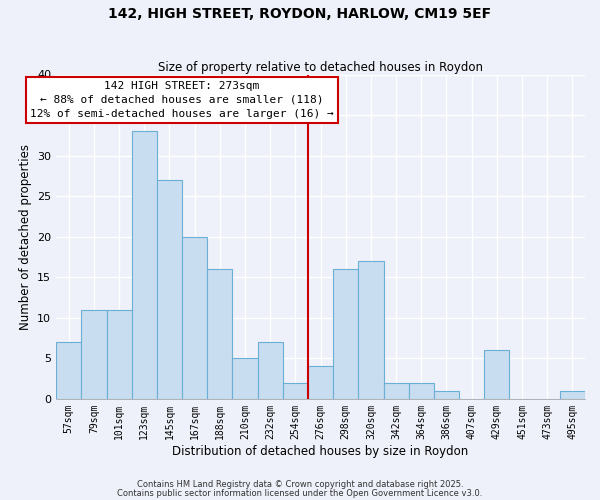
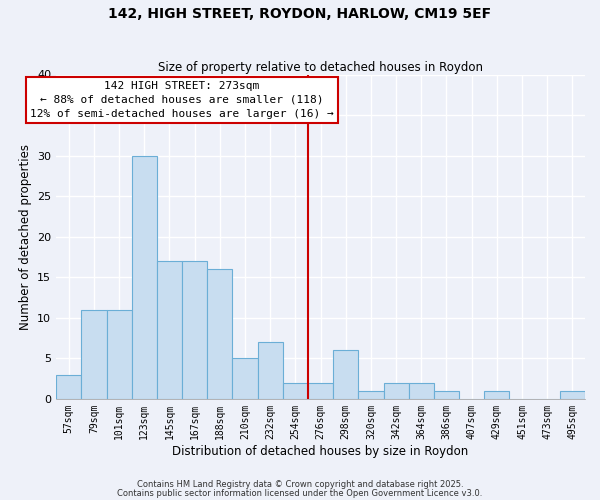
57sqm: 7 -> 3
123sqm: 33 -> 30
145sqm: 27 -> 17
167sqm: 20 -> 17
276sqm: 4 -> 2
298sqm: 16 -> 6
320sqm: 17 -> 1
429sqm: 6 -> 1
